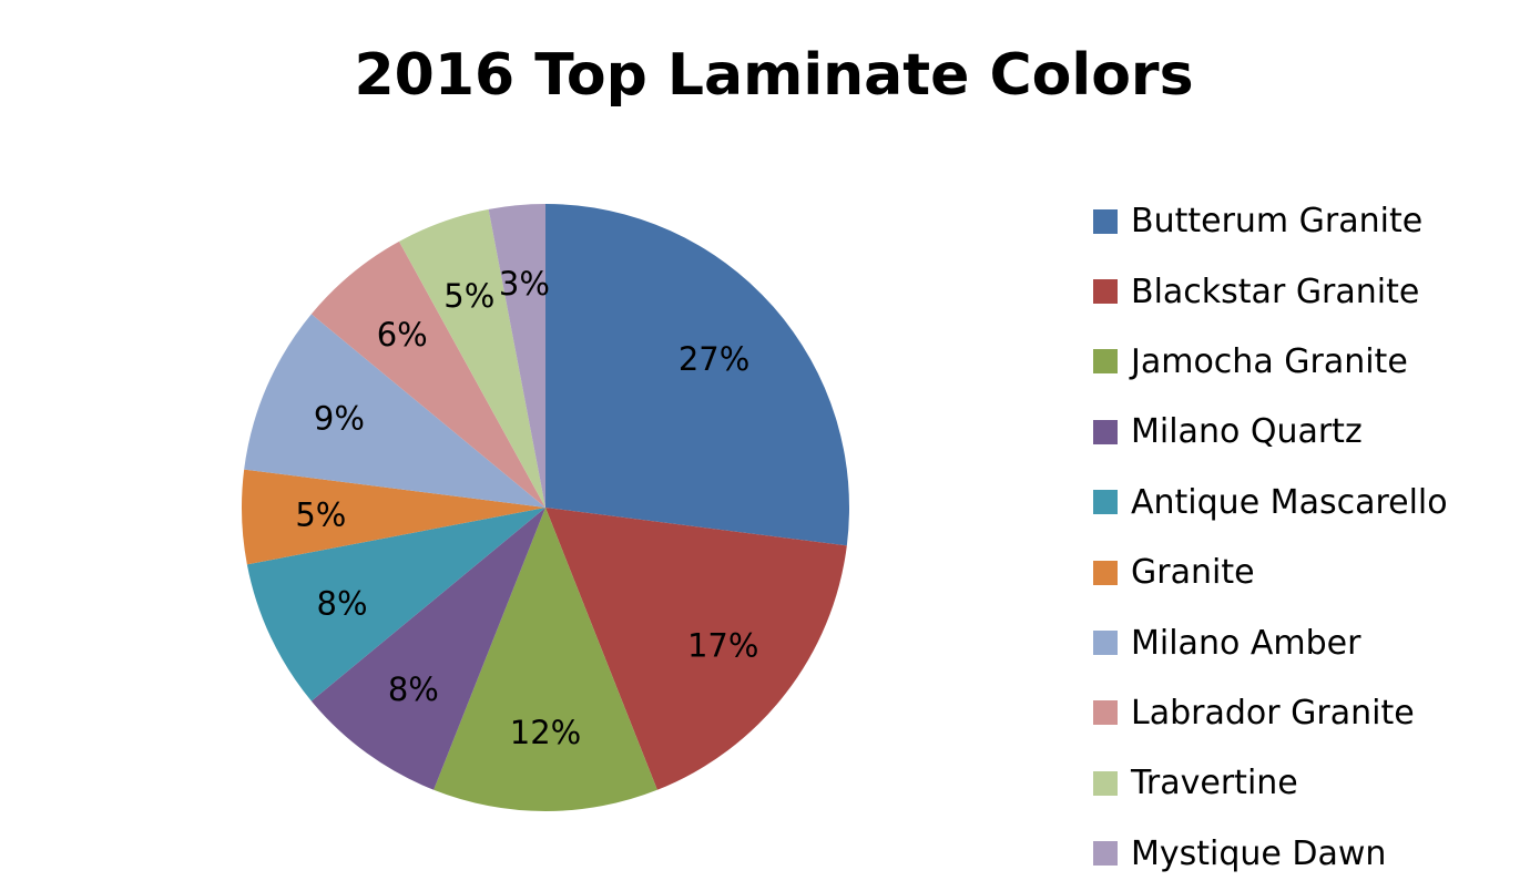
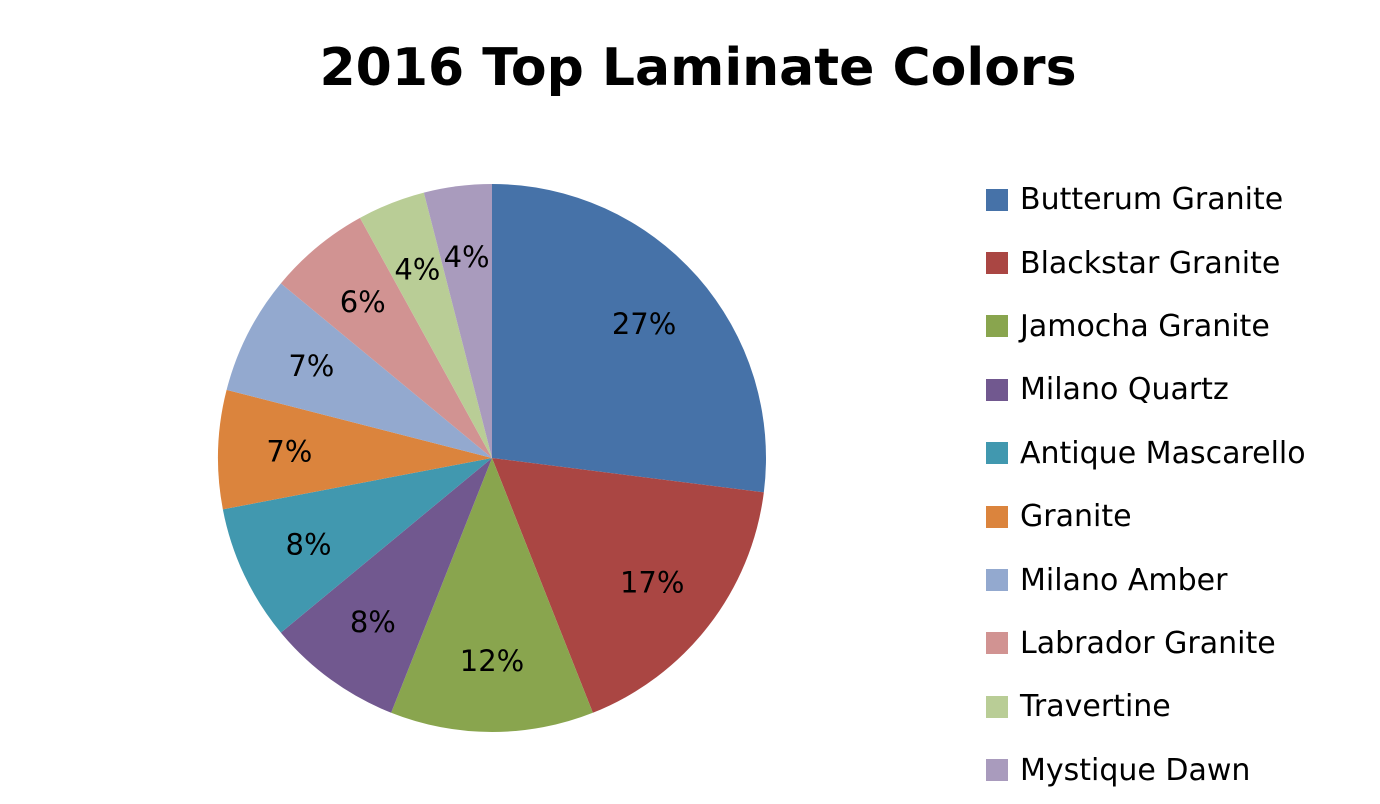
Granite: 5% -> 7%
Milano Amber: 9% -> 7%
Travertine: 5% -> 4%
Mystique Dawn: 3% -> 4%
